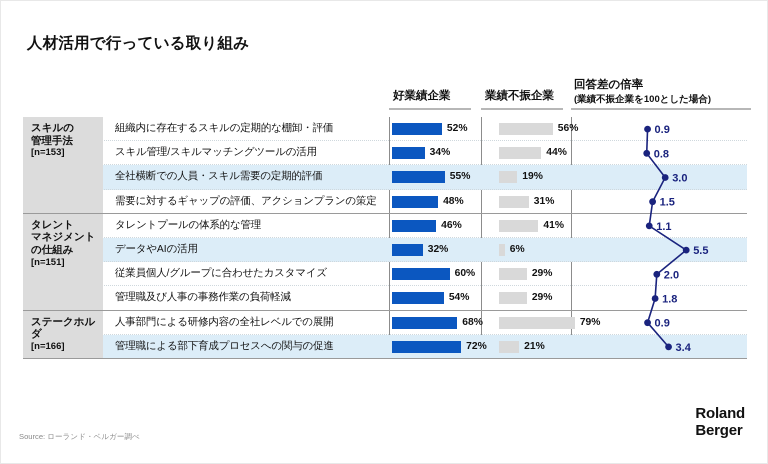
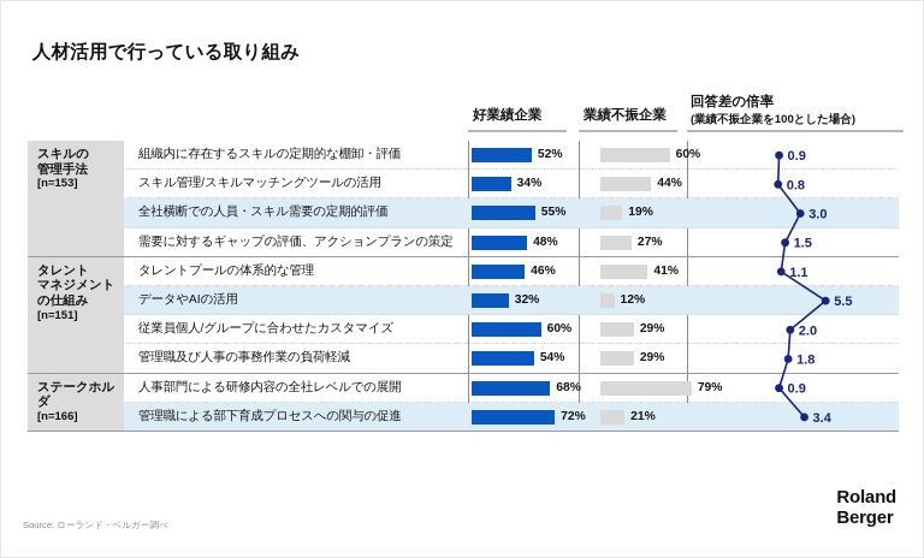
業績不振企業/組織内に存在するスキルの定期的な棚卸・評価: 56% -> 60%
業績不振企業/需要に対するギャップの評価、アクションプランの策定: 31% -> 27%
業績不振企業/データやAIの活用: 6% -> 12%
